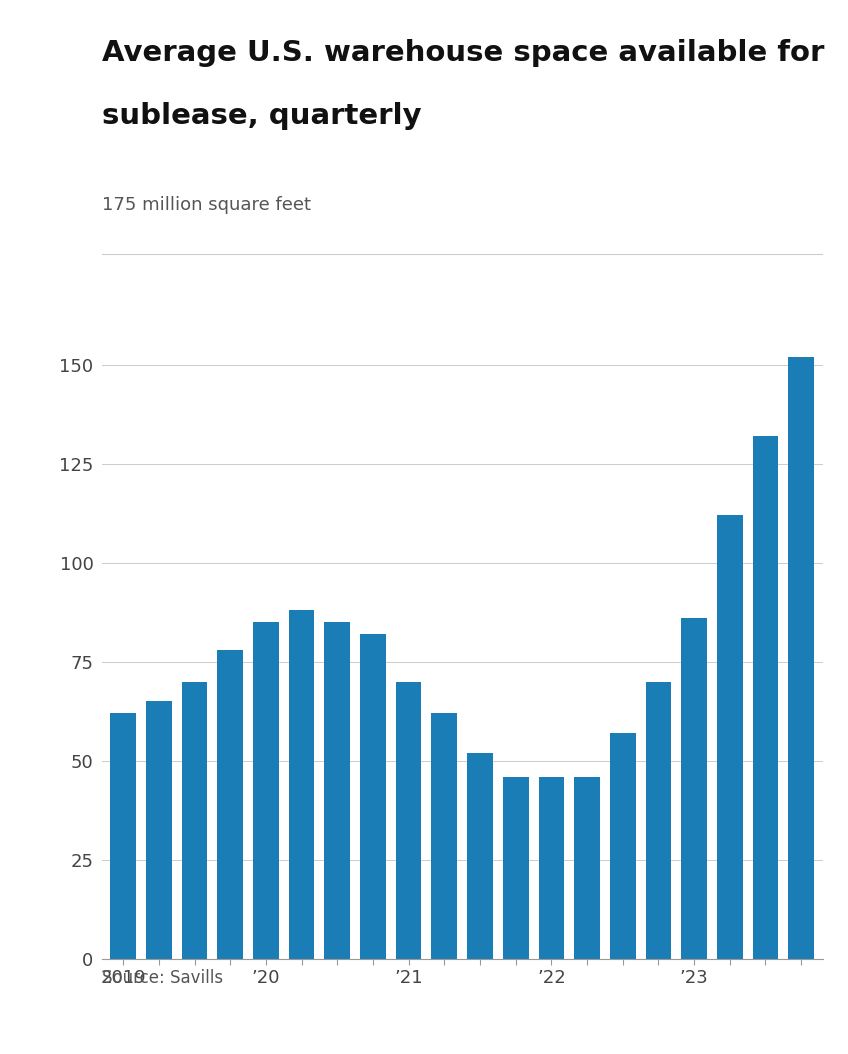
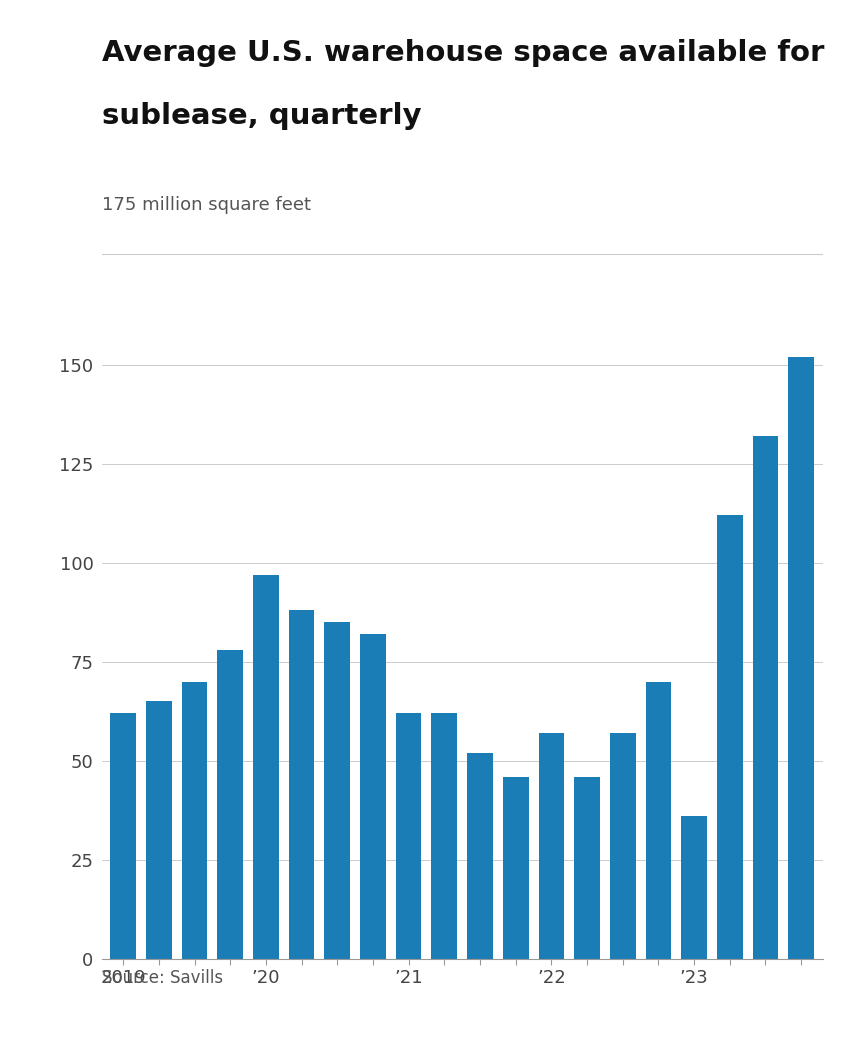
’20: 85 -> 97
’21: 70 -> 62
’22: 46 -> 57
’23: 86 -> 36
